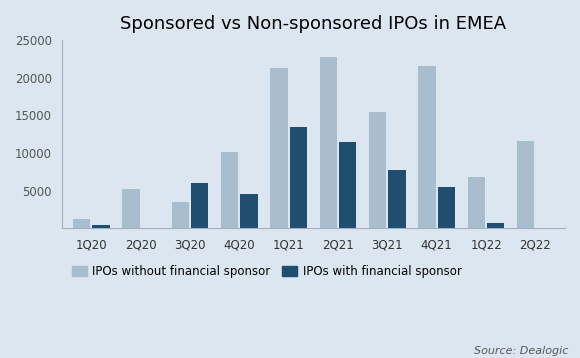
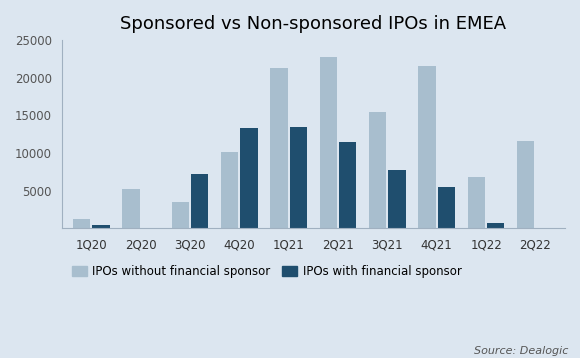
IPOs with financial sponsor/3Q20: 6100 -> 7200
IPOs with financial sponsor/4Q20: 4600 -> 13400
